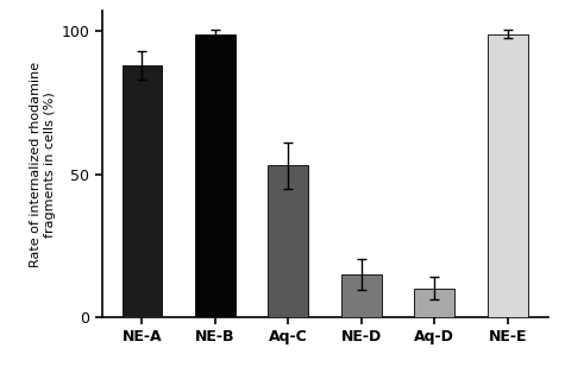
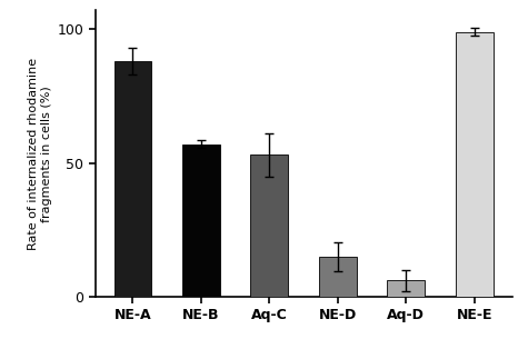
NE-B: 99 -> 57
Aq-D: 10 -> 6
